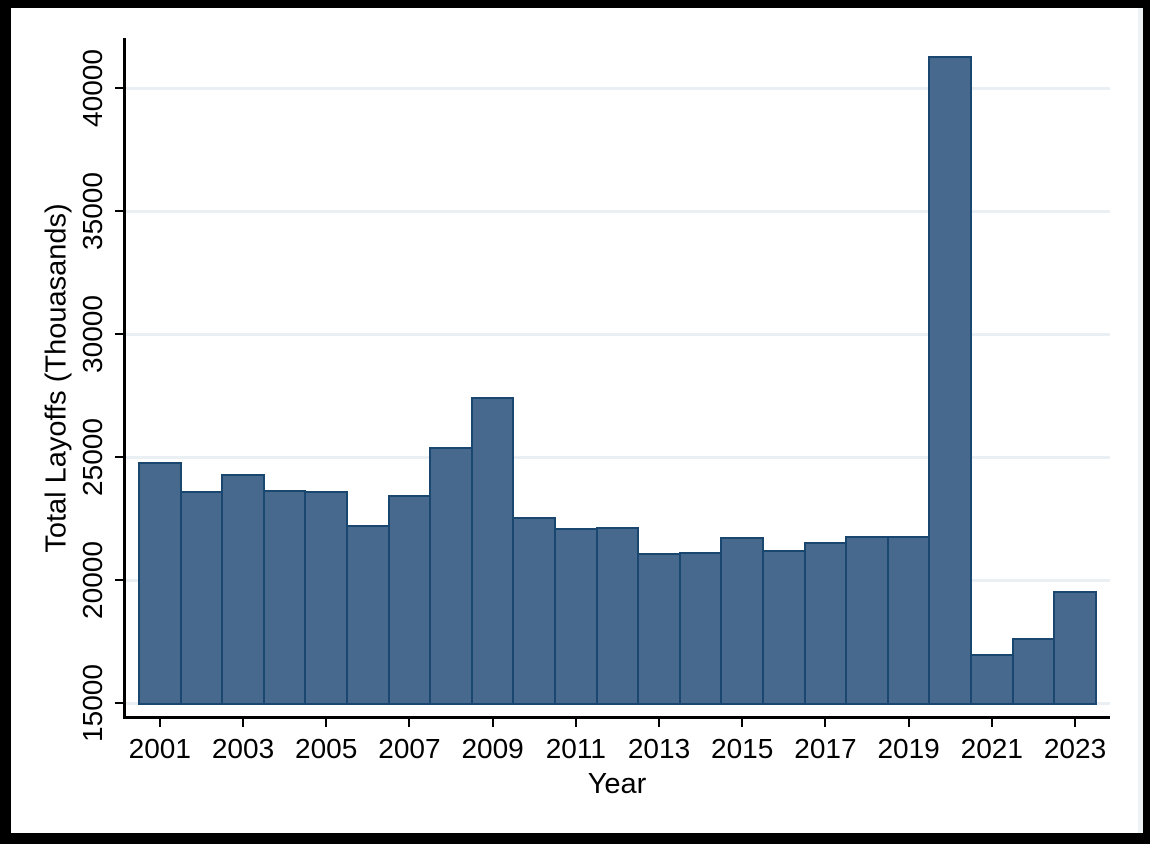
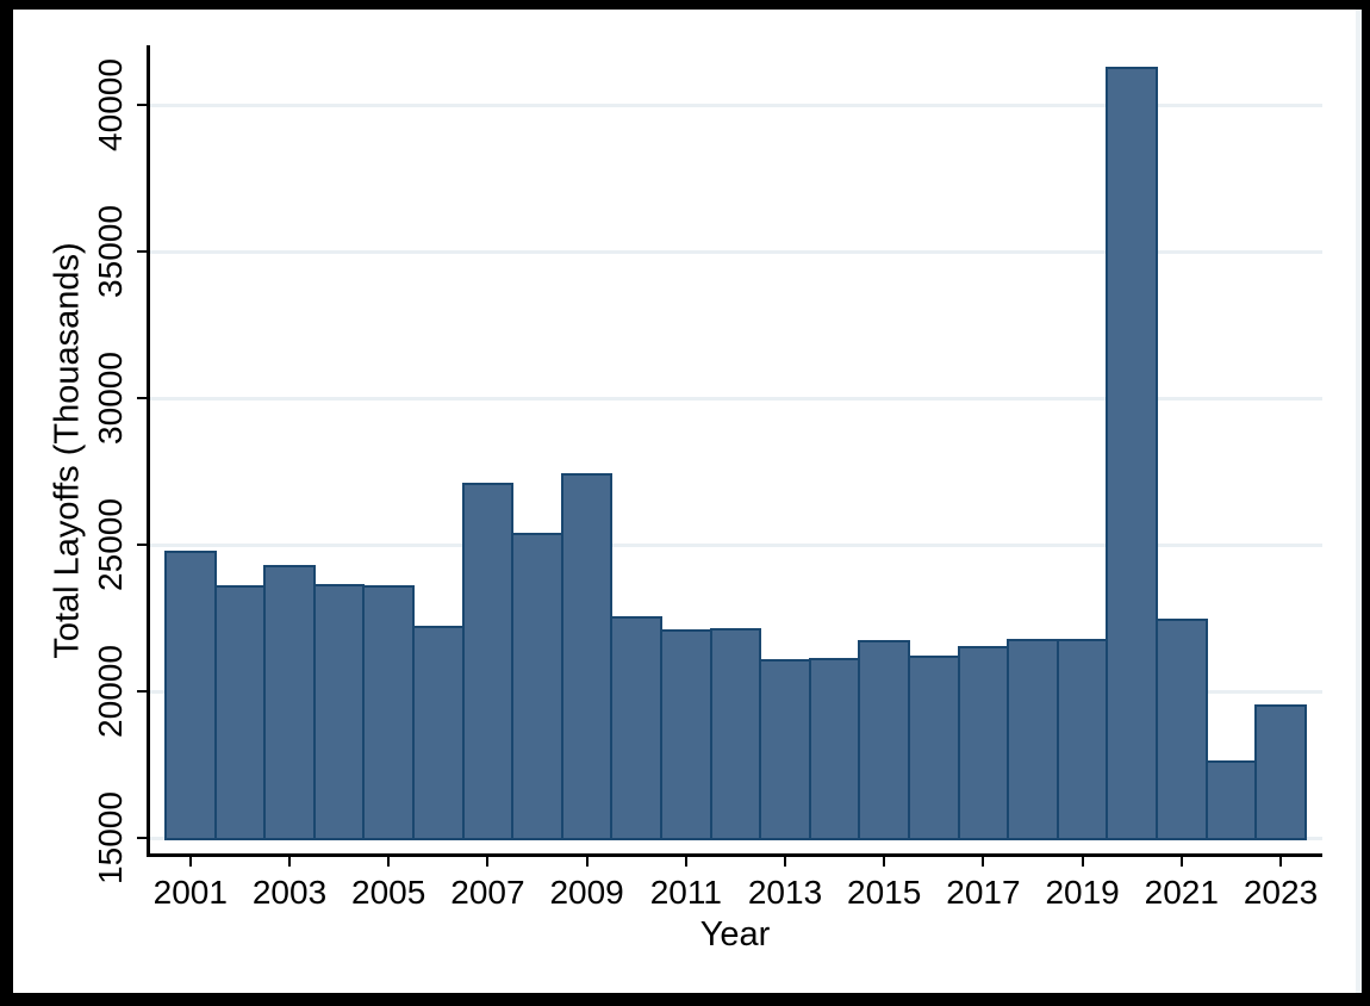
2007: 23400 -> 27100
2021: 17000 -> 22500
